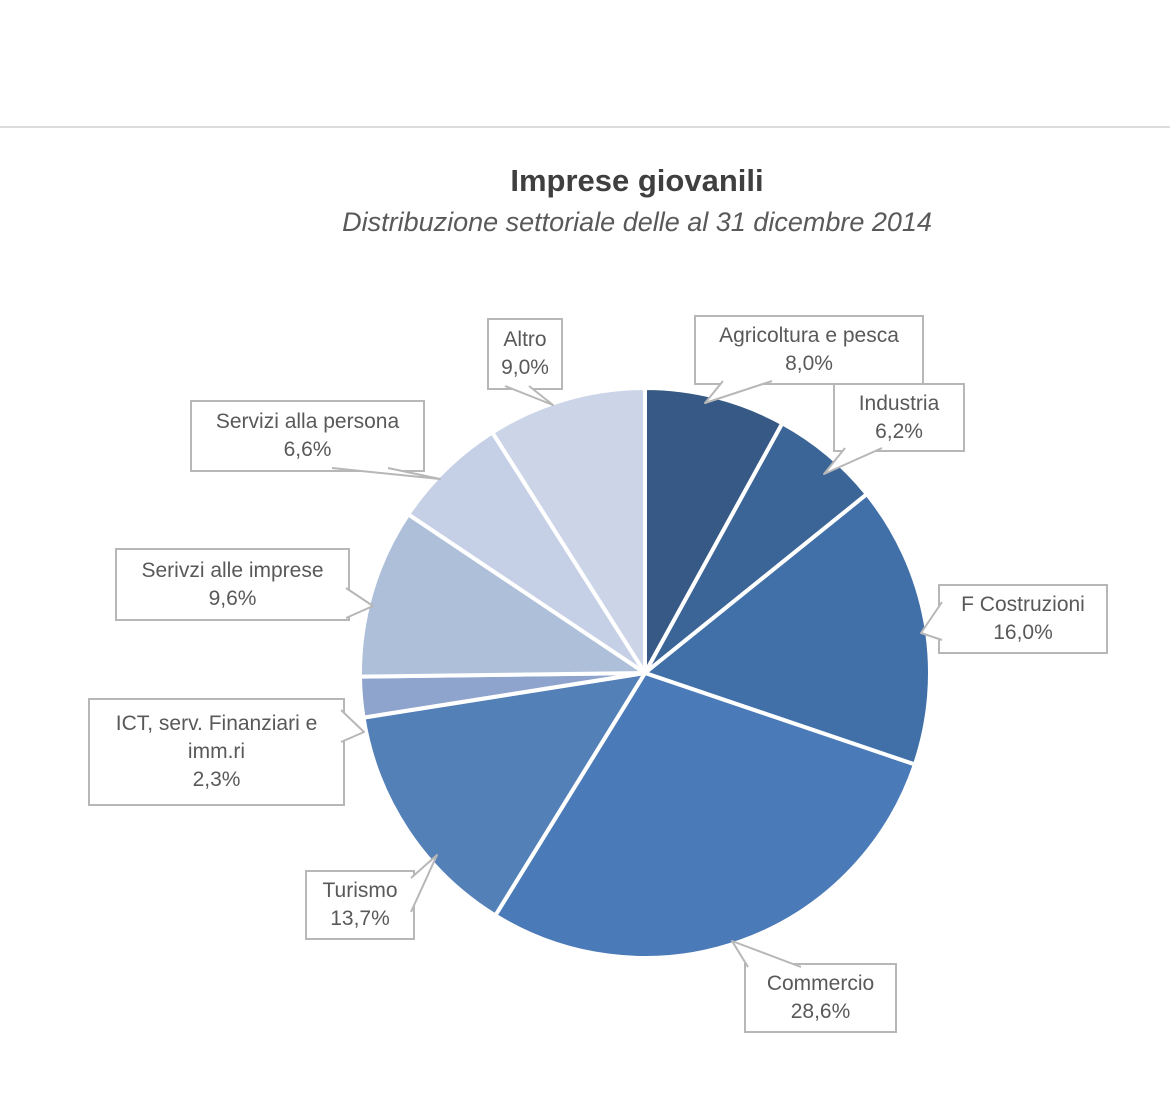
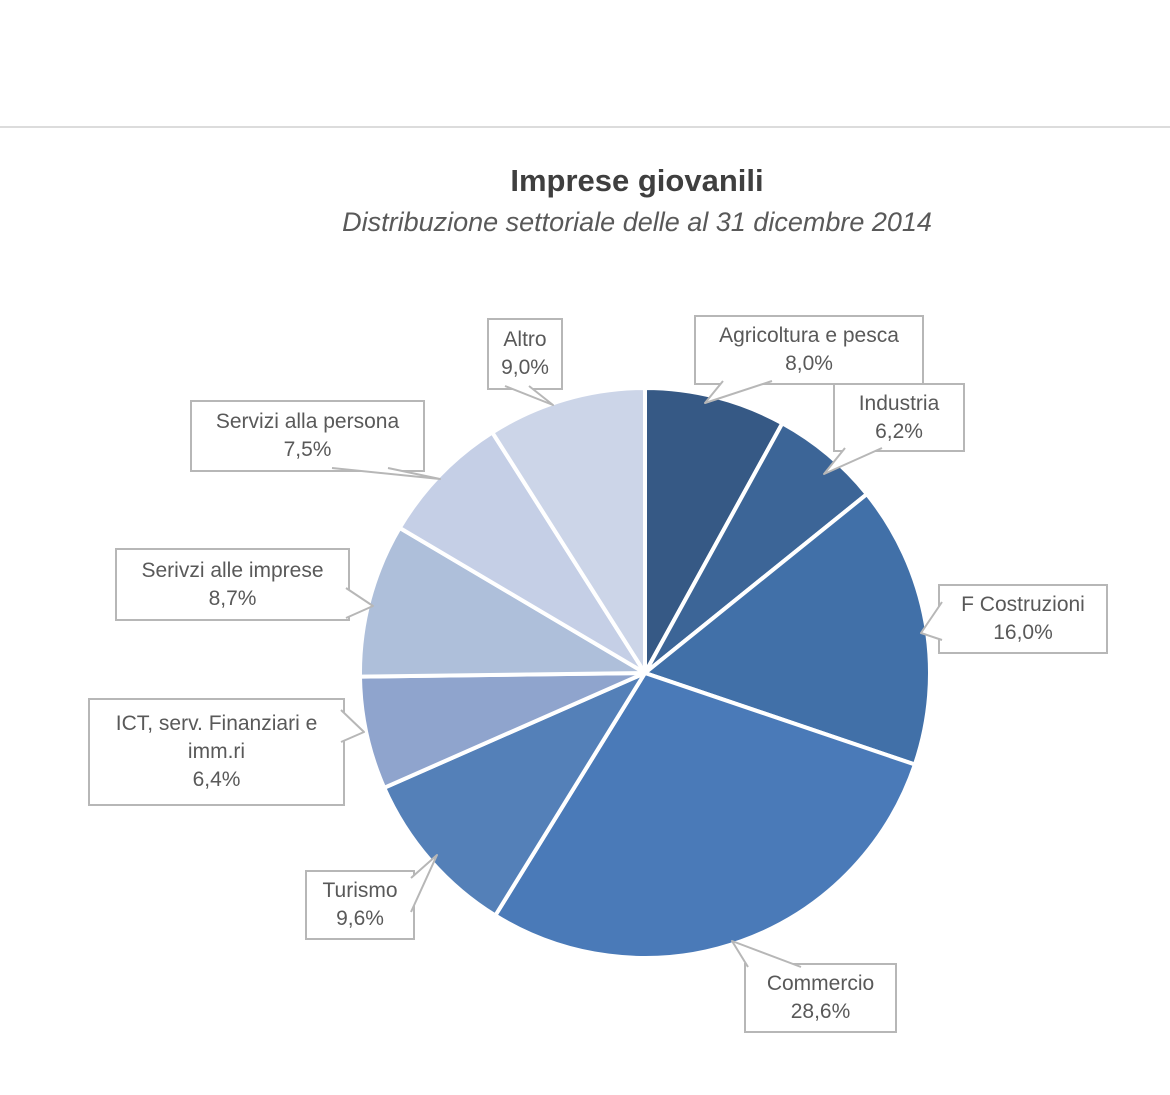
Turismo: 13,7% -> 9,6%
ICT, serv. Finanziari e imm.ri: 2,3% -> 6,4%
Serivzi alle imprese: 9,6% -> 8,7%
Servizi alla persona: 6,6% -> 7,5%
